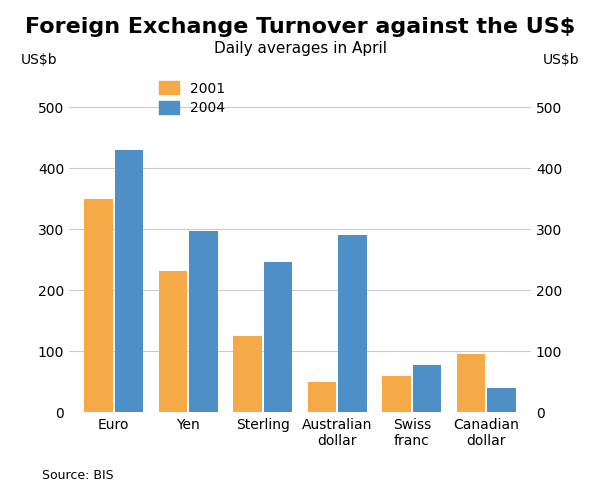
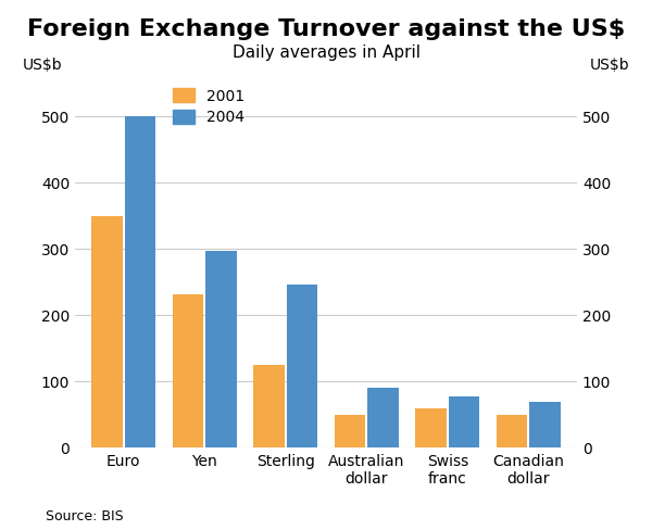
2004/Euro: 430 -> 500
2004/Australian dollar: 290 -> 90
2001/Canadian dollar: 96 -> 50
2004/Canadian dollar: 40 -> 70
